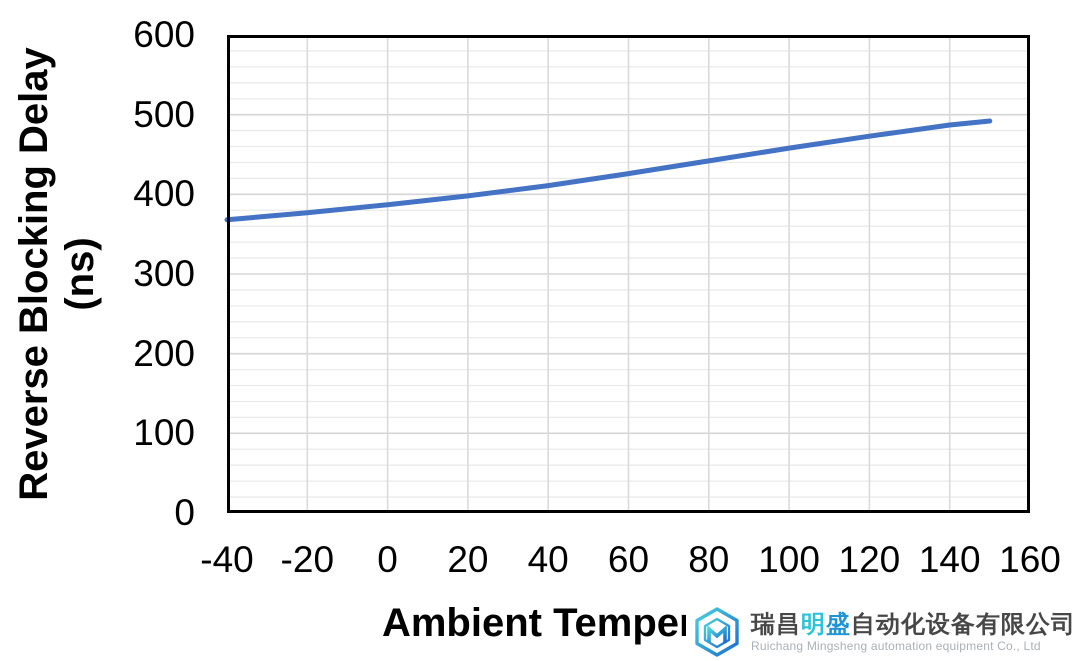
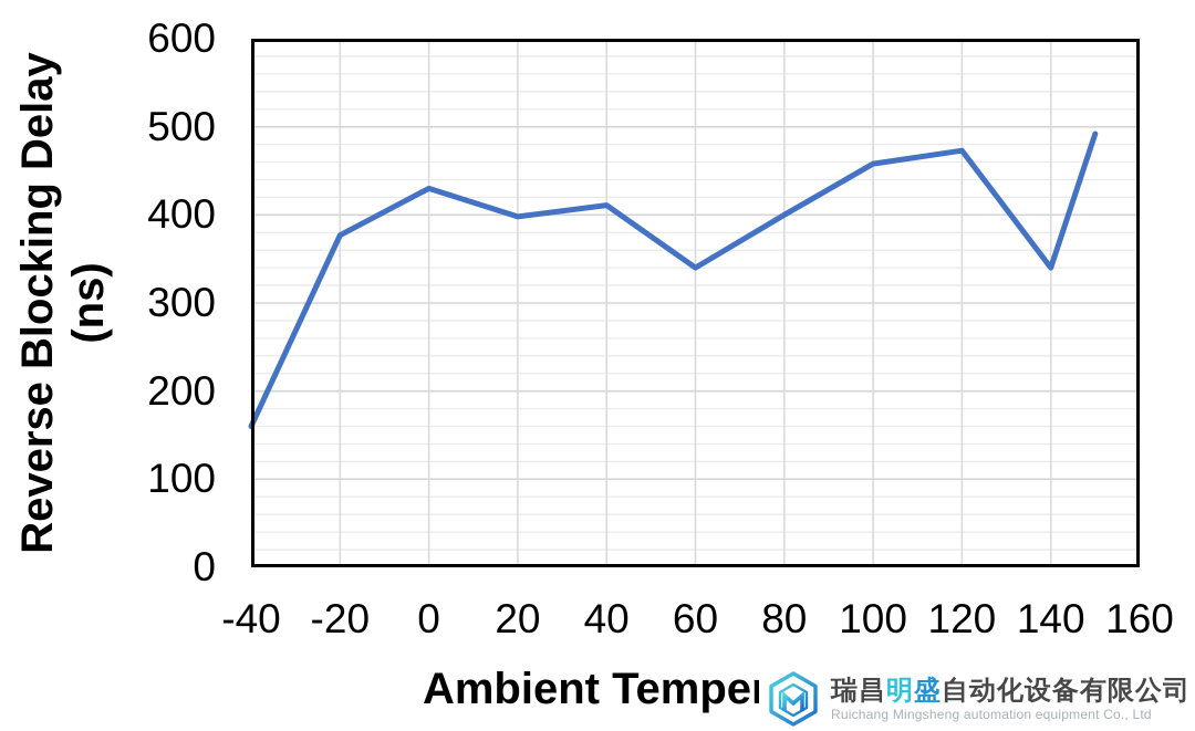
-40: 370 -> 160
0: 390 -> 430
60: 430 -> 340
80: 440 -> 400
140: 490 -> 340
